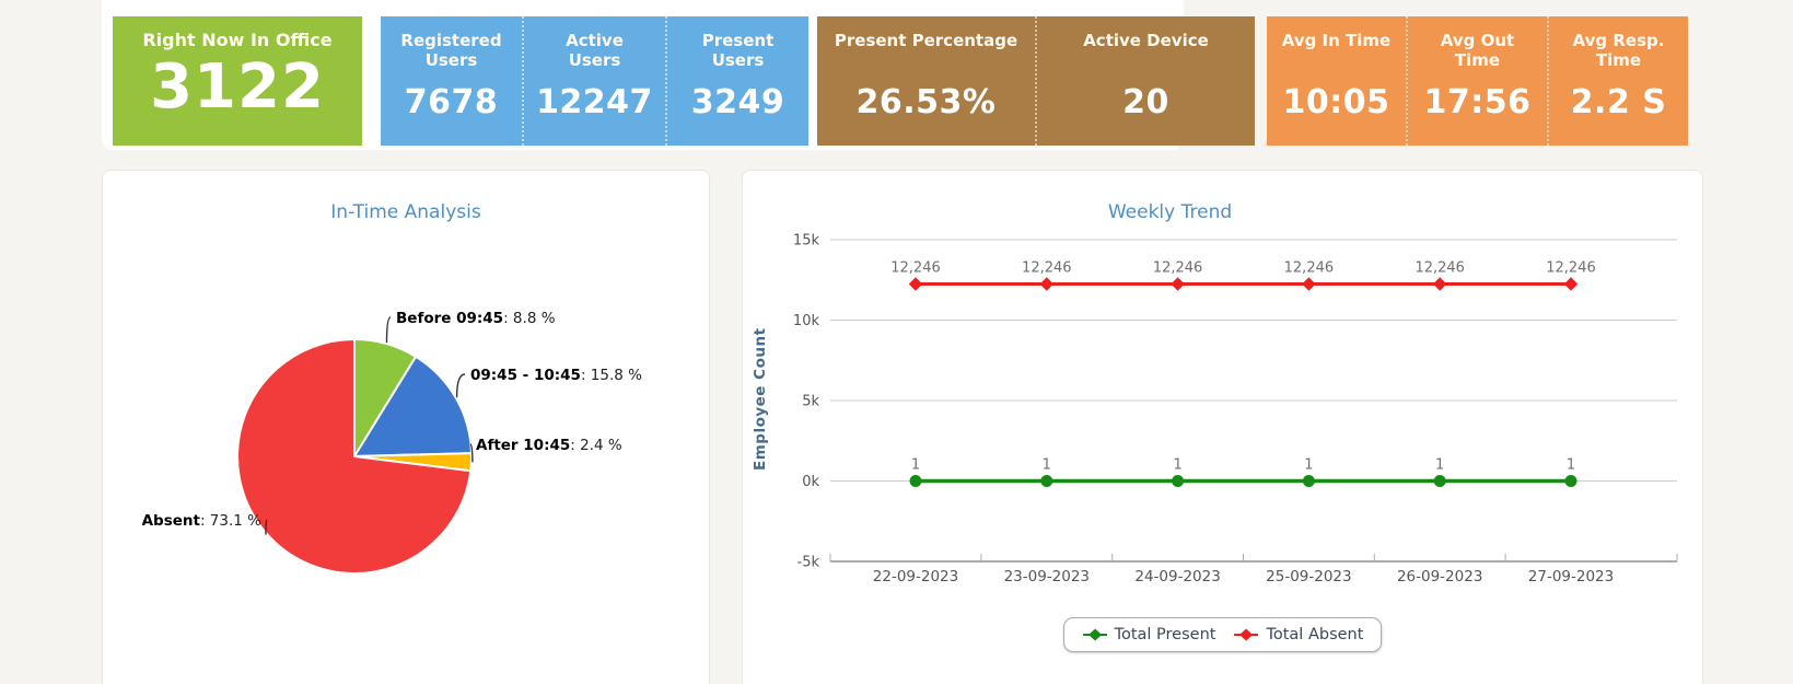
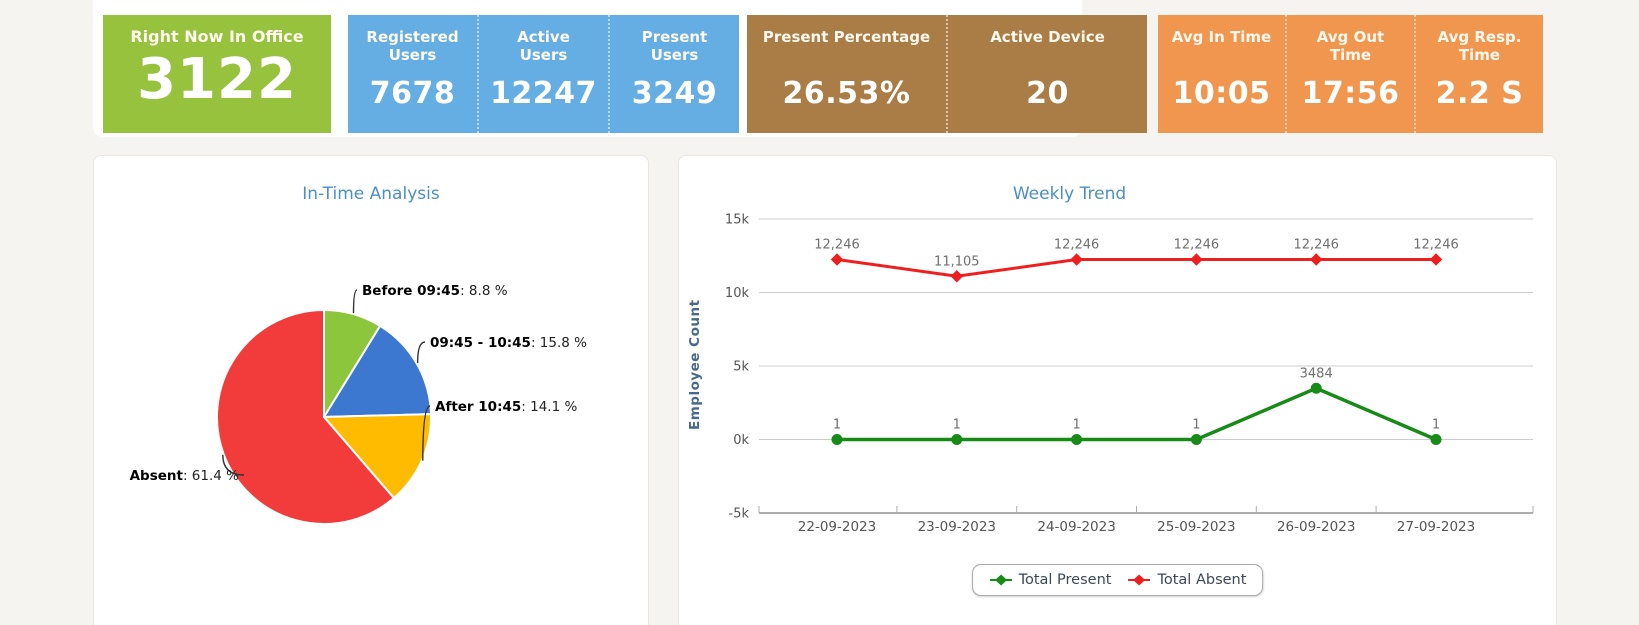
In-Time Analysis/After 10:45: 2.4 -> 14.1
In-Time Analysis/Absent: 73.1 -> 61.4
Weekly Trend/Total Absent/23-09-2023: 12,246 -> 11,105
Weekly Trend/Total Present/26-09-2023: 1 -> 3484
